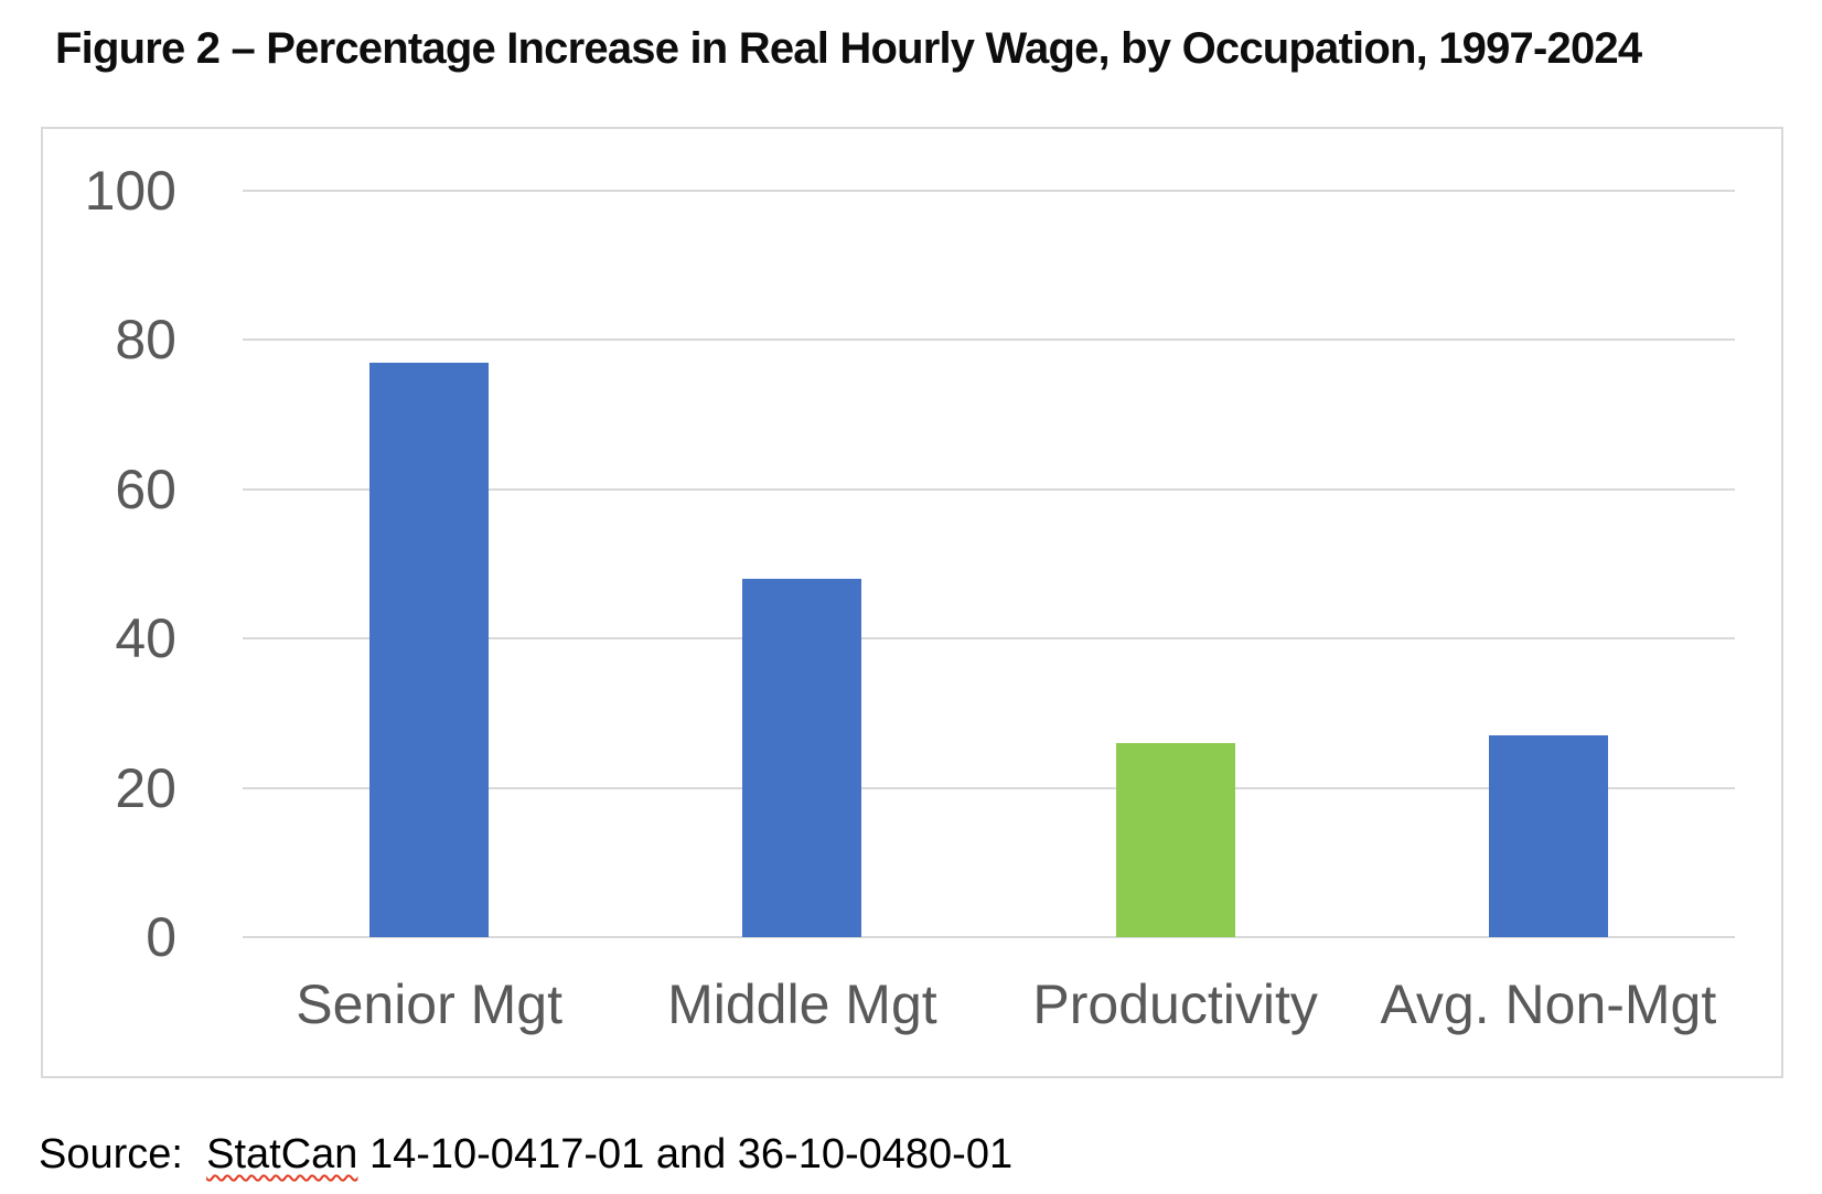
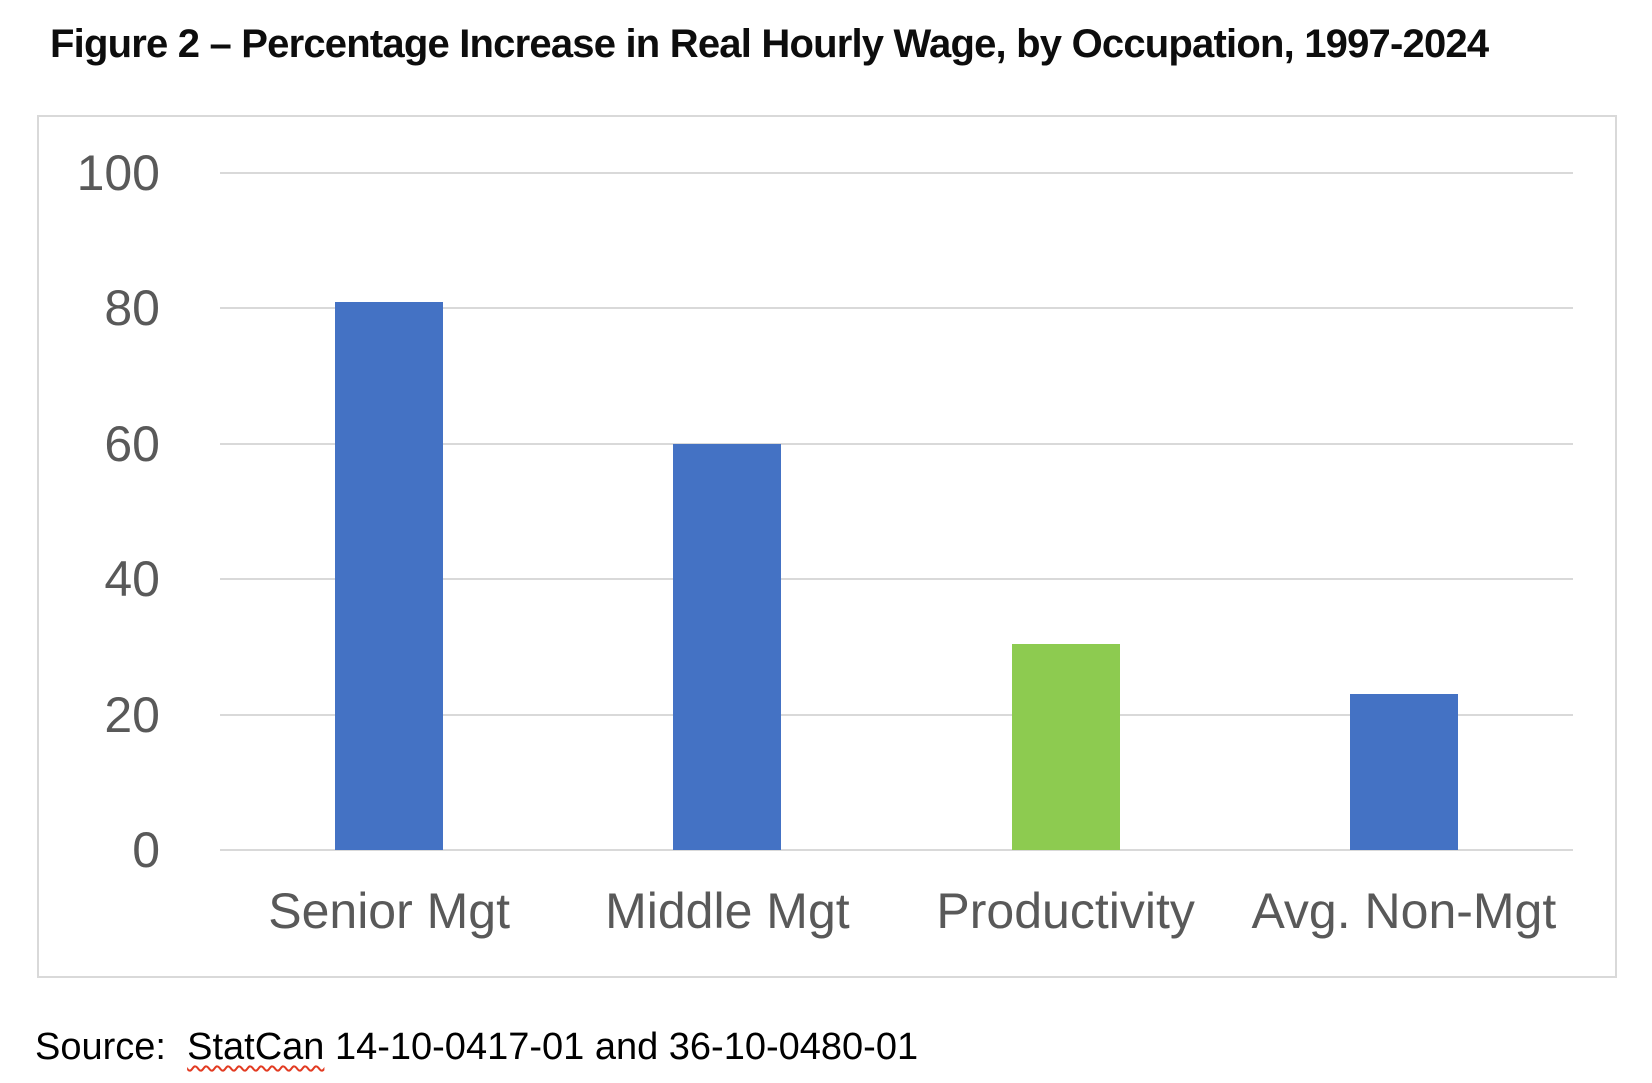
Senior Mgt: 77 -> 81
Middle Mgt: 48 -> 60
Productivity: 26 -> 30
Avg. Non-Mgt: 27 -> 23
